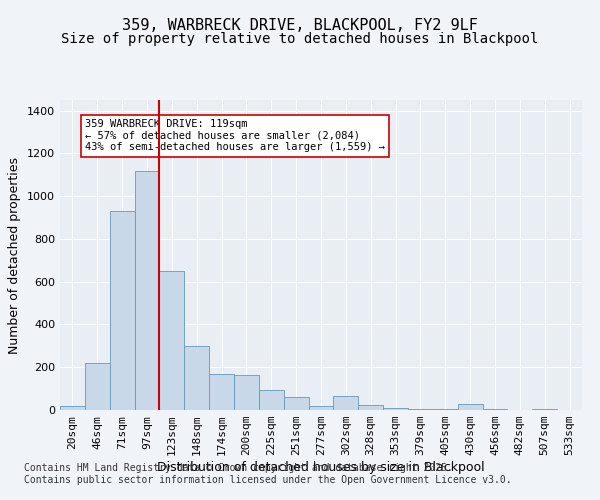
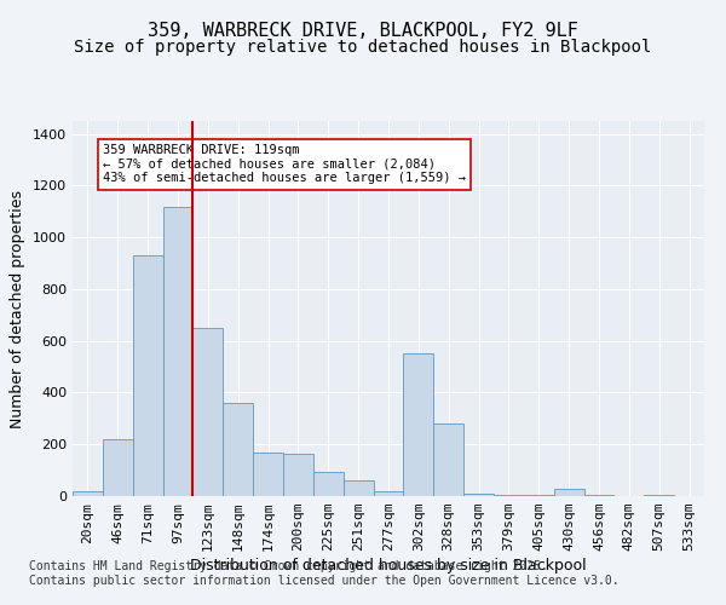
148sqm: 300 -> 360
302sqm: 65 -> 550
328sqm: 25 -> 280
